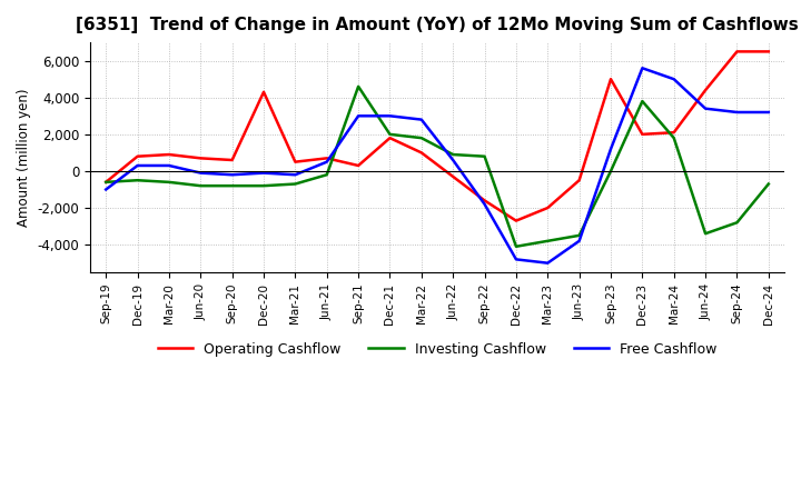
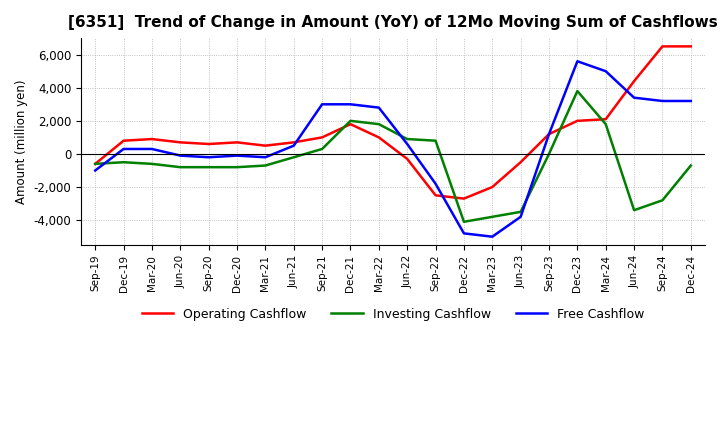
Operating Cashflow/Dec-20: 4,300 -> 700
Operating Cashflow/Sep-21: 300 -> 1,000
Investing Cashflow/Sep-21: 4,600 -> 300
Operating Cashflow/Sep-22: -1,600 -> -2,500
Operating Cashflow/Sep-23: 5,000 -> 1,200
